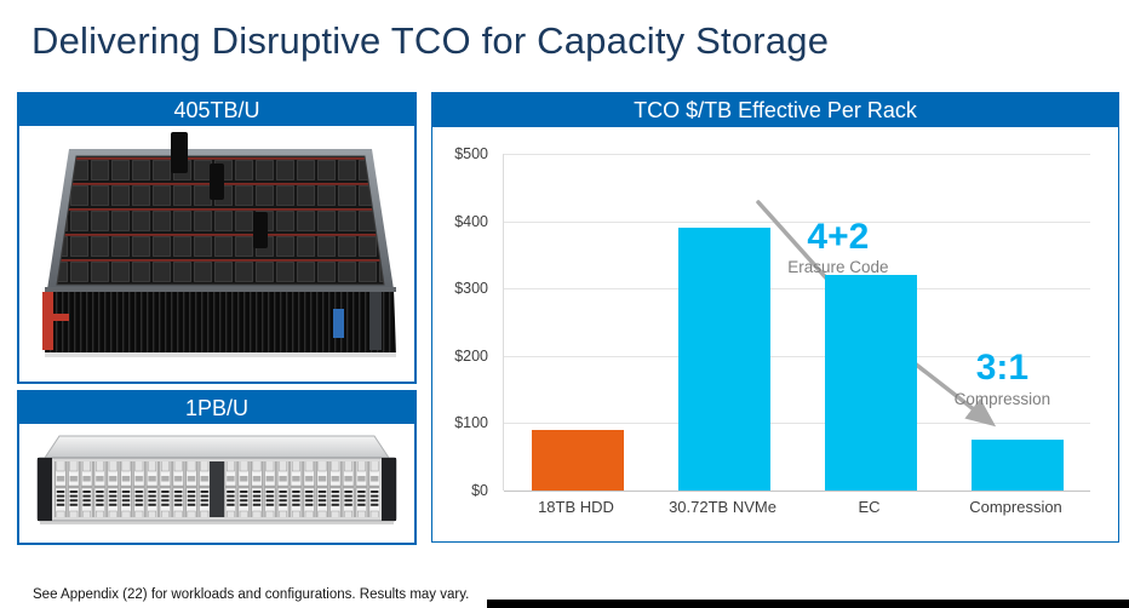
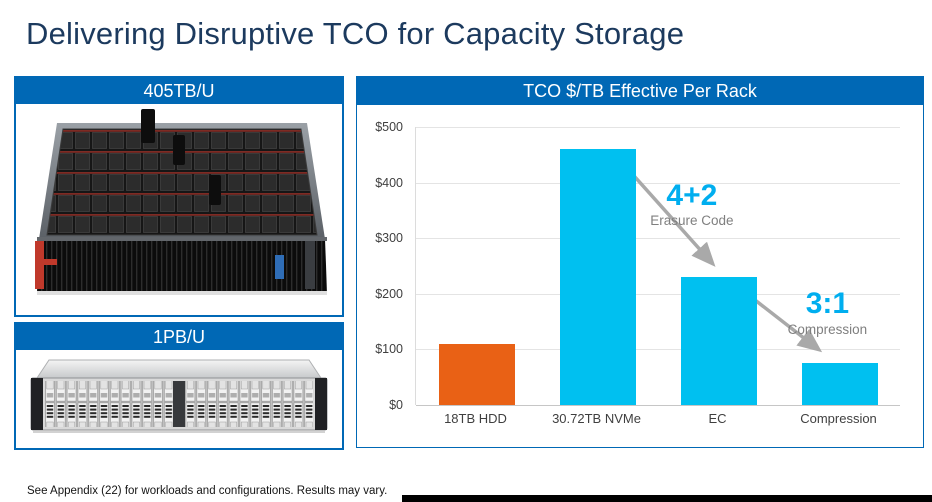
18TB HDD: $90 -> $110
30.72TB NVMe: $390 -> $460
EC: $320 -> $230
